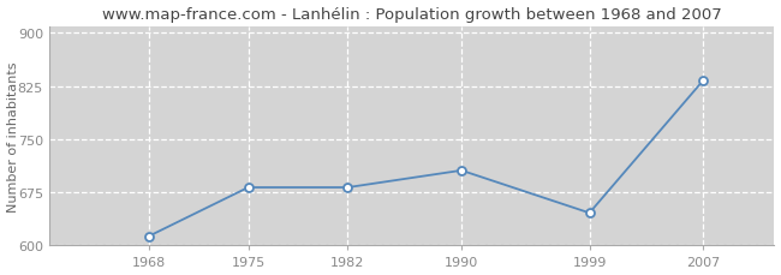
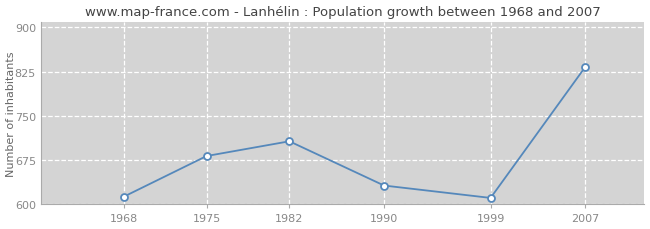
1982: 682 -> 707
1990: 706 -> 632
1999: 646 -> 611
